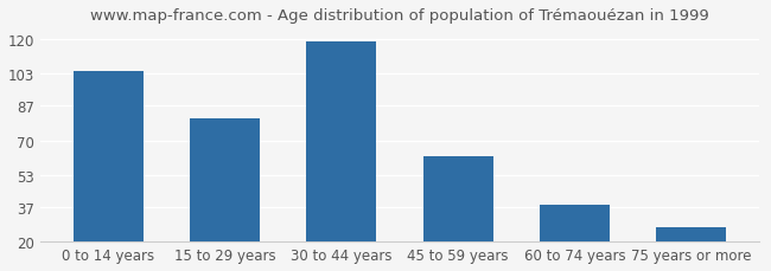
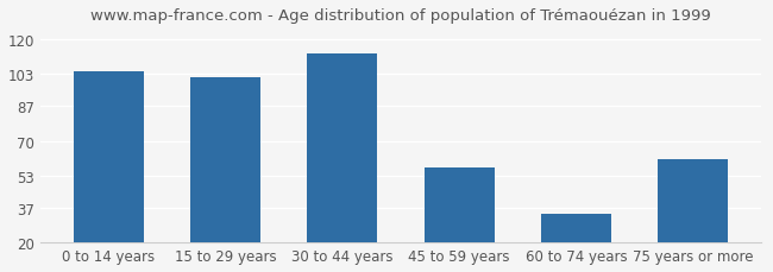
15 to 29 years: 81 -> 101
30 to 44 years: 119 -> 113
45 to 59 years: 62 -> 57
60 to 74 years: 38 -> 34
75 years or more: 27 -> 61
